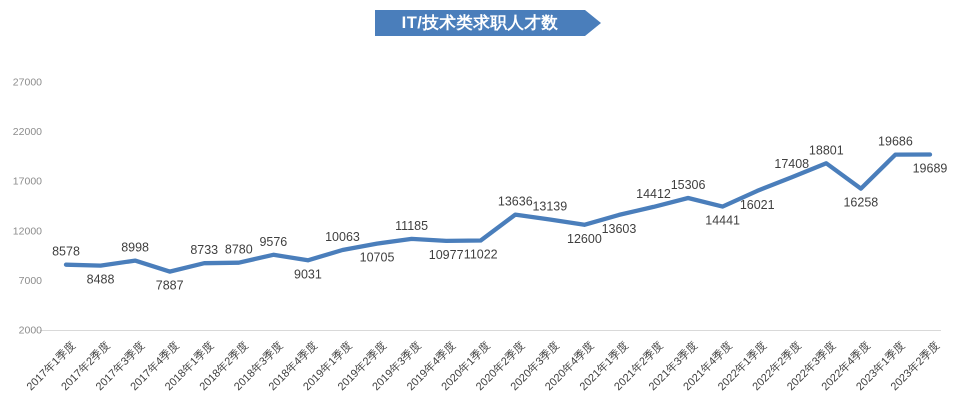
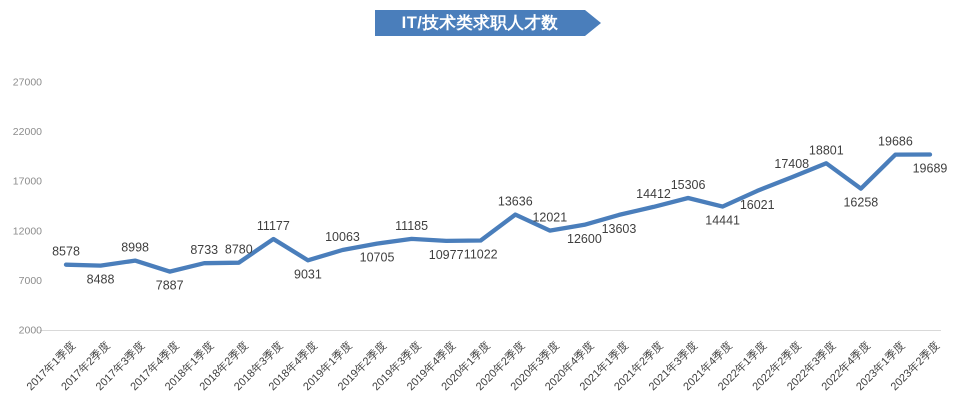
2018年3季度: 9576 -> 11177
2020年3季度: 13139 -> 12021
